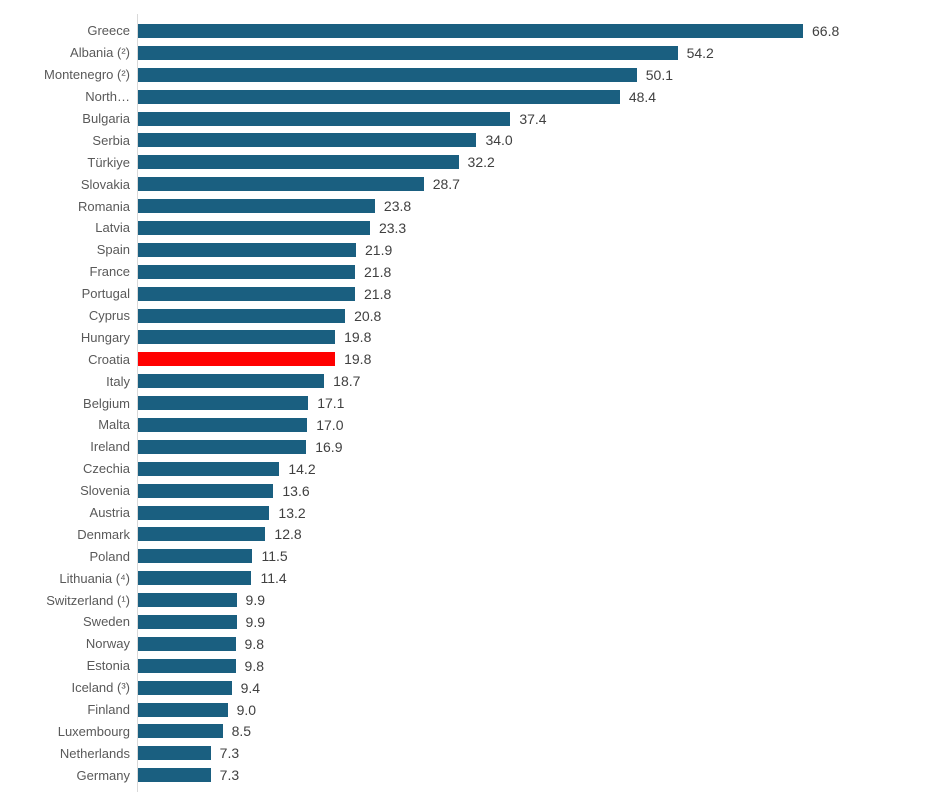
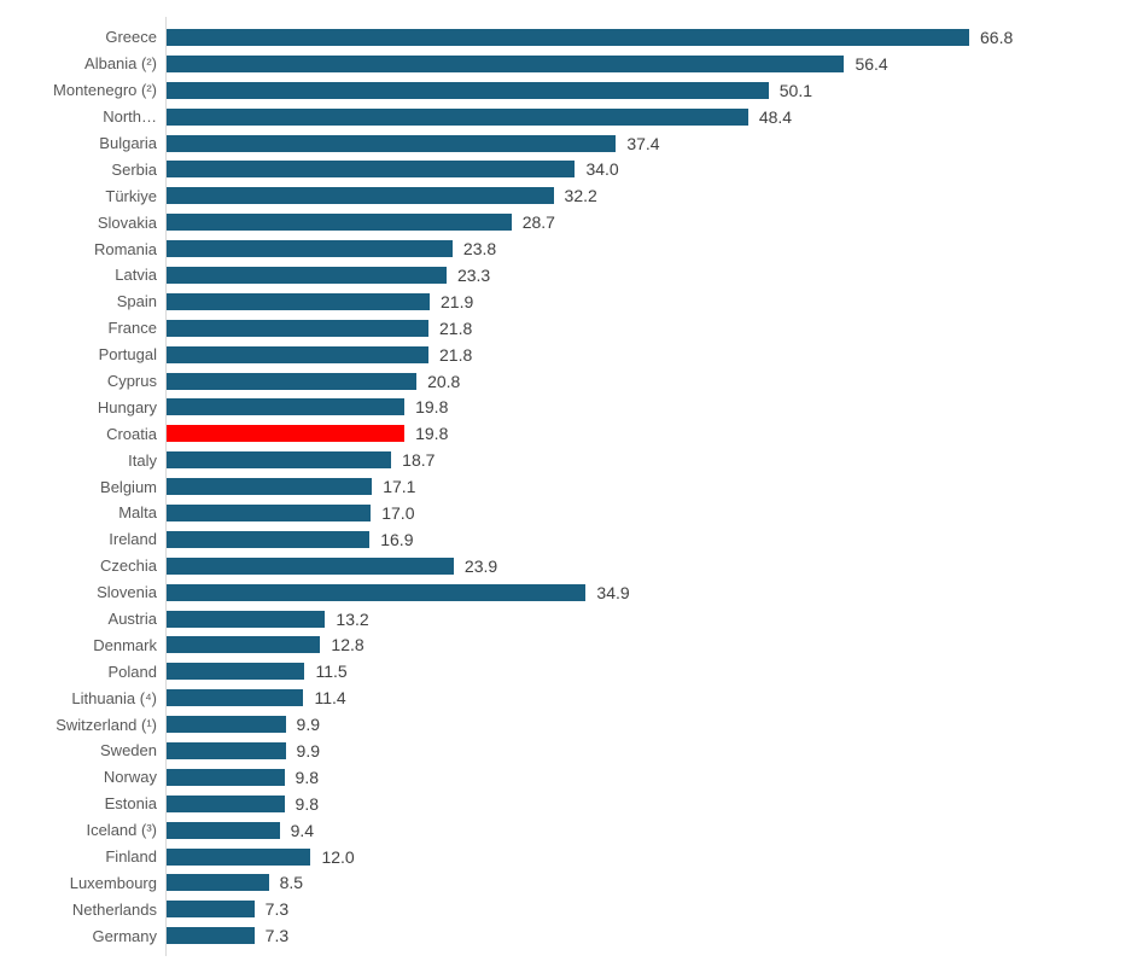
Albania (²): 54.2 -> 56.4
Czechia: 14.2 -> 23.9
Slovenia: 13.6 -> 34.9
Finland: 9.0 -> 12.0
